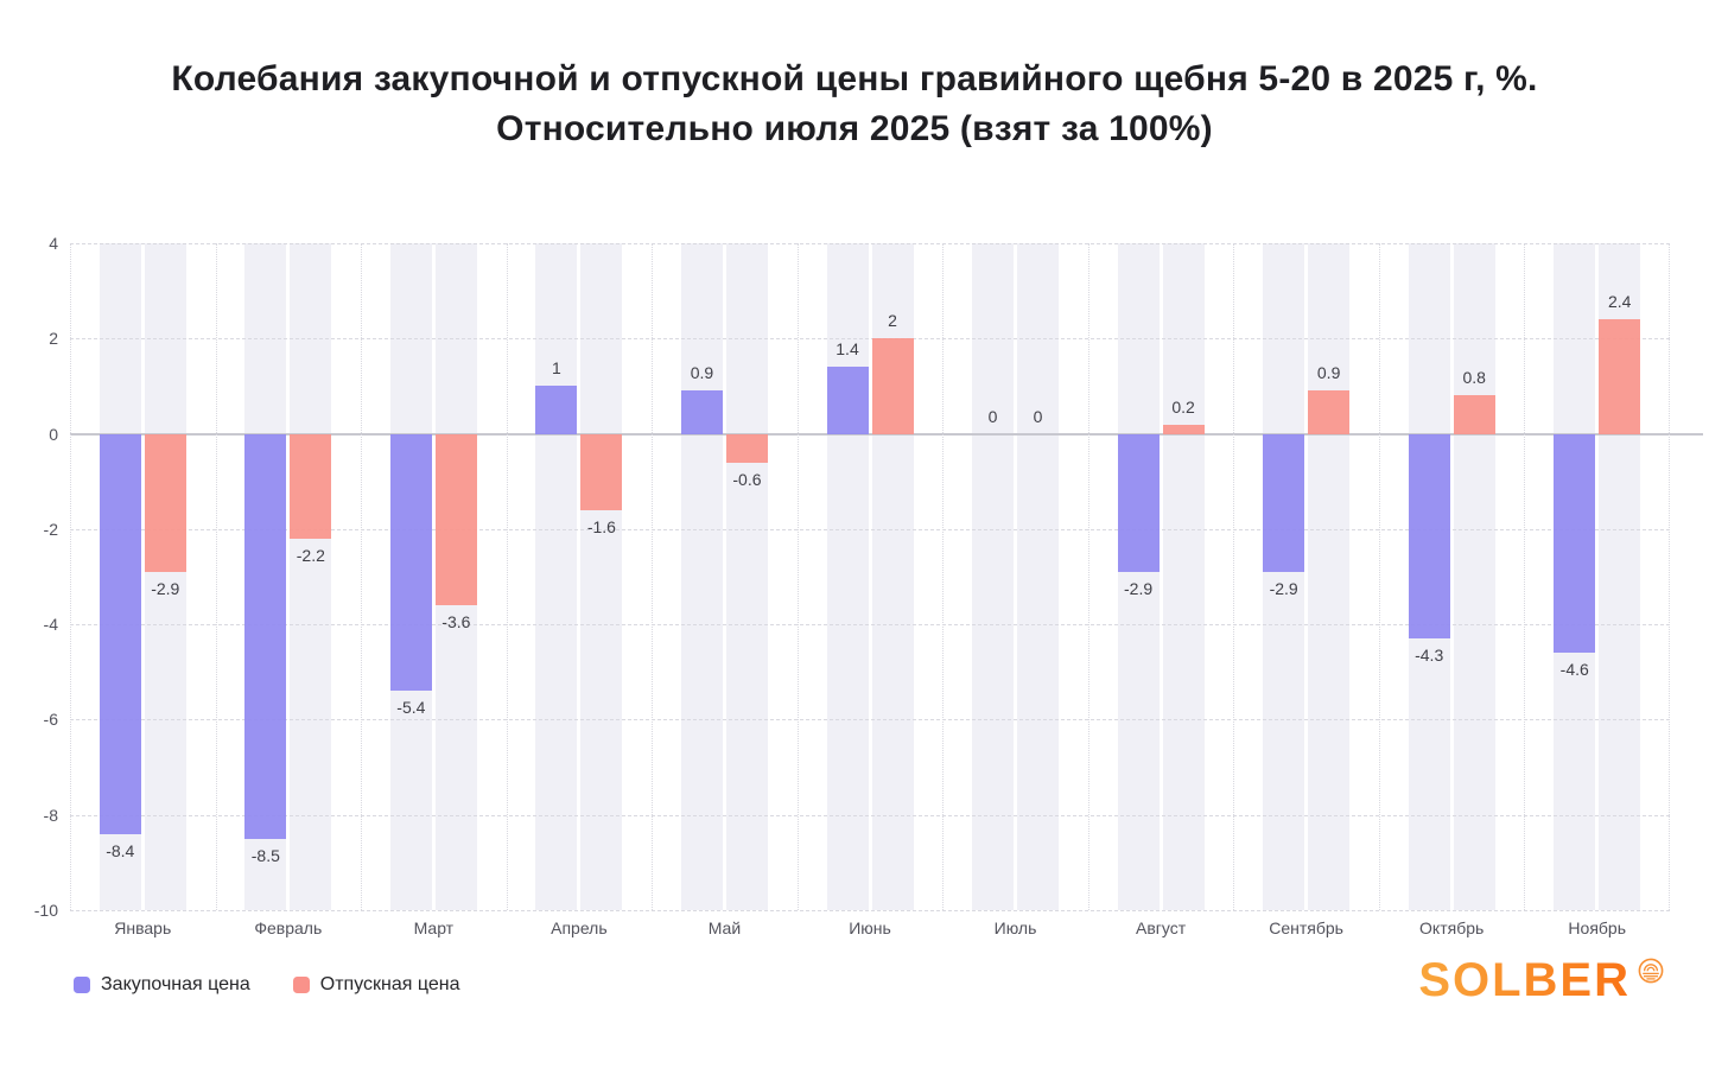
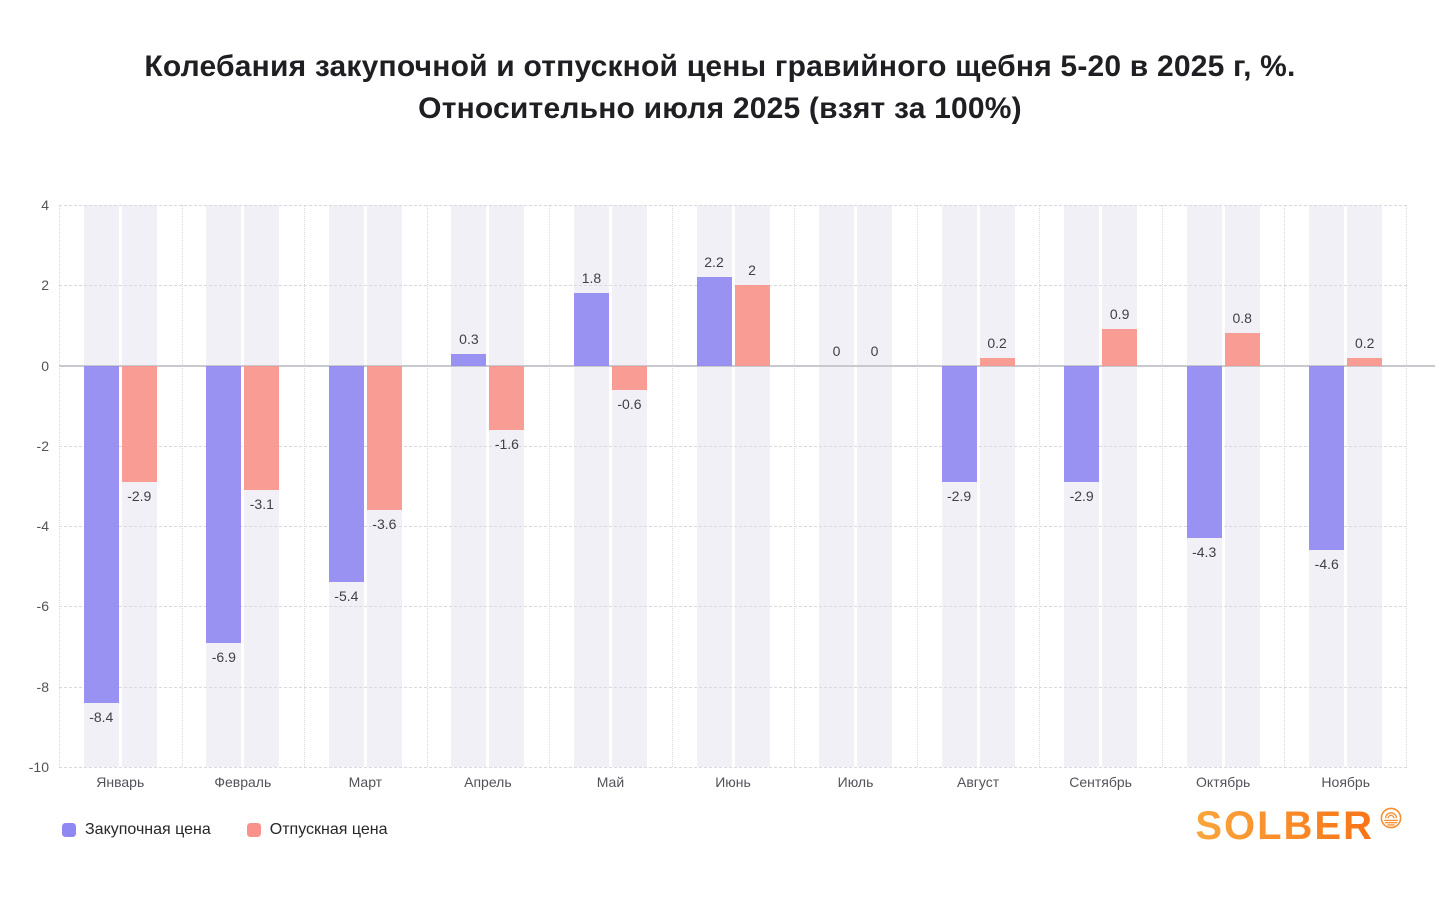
Закупочная цена/Февраль: -8.5 -> -6.9
Отпускная цена/Февраль: -2.2 -> -3.1
Закупочная цена/Апрель: 1 -> 0.3
Закупочная цена/Май: 0.9 -> 1.8
Закупочная цена/Июнь: 1.4 -> 2.2
Отпускная цена/Ноябрь: 2.4 -> 0.2
